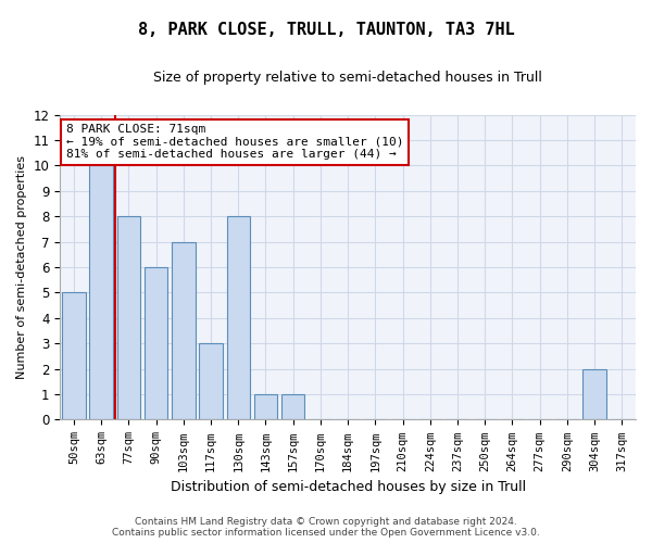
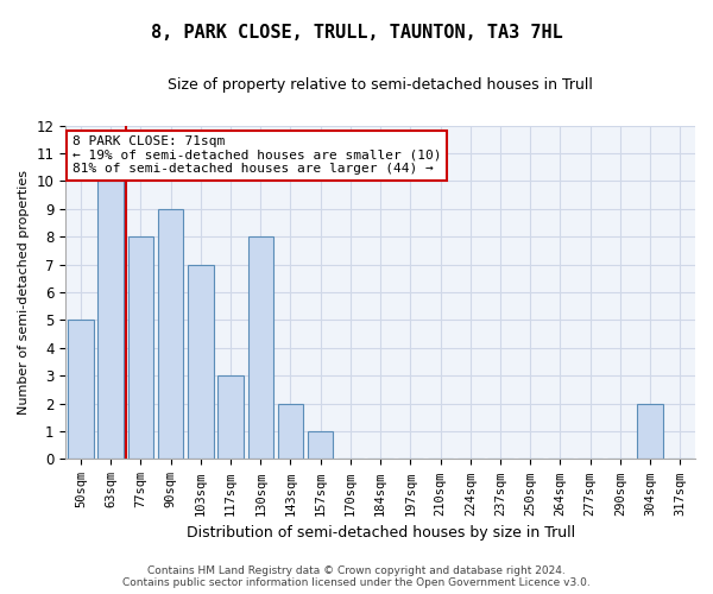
90sqm: 6 -> 9
143sqm: 1 -> 2
